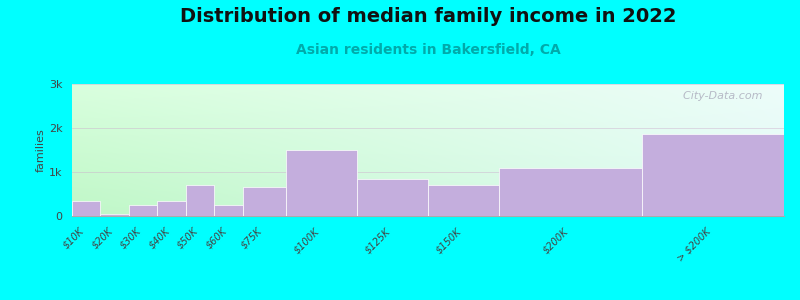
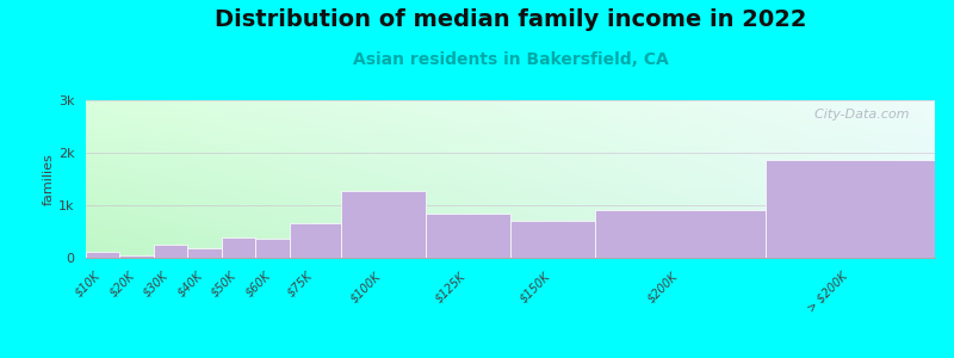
$10K: 0.35k -> 0.12k
$40K: 0.35k -> 0.18k
$50K: 0.70k -> 0.38k
$60K: 0.25k -> 0.37k
$100K: 1.50k -> 1.27k
$200K: 1.10k -> 0.90k
